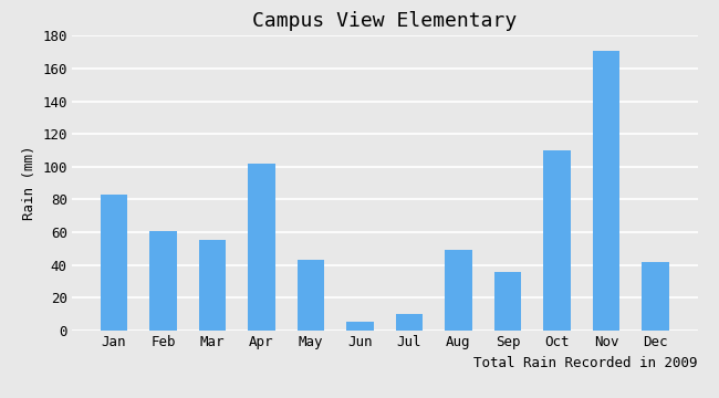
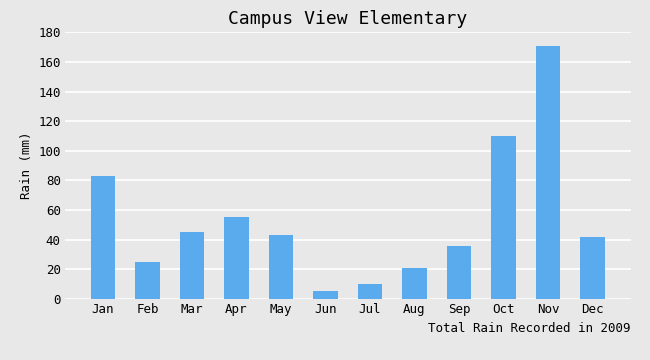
Feb: 61 -> 25
Mar: 55 -> 45
Apr: 102 -> 55
Aug: 49 -> 21
